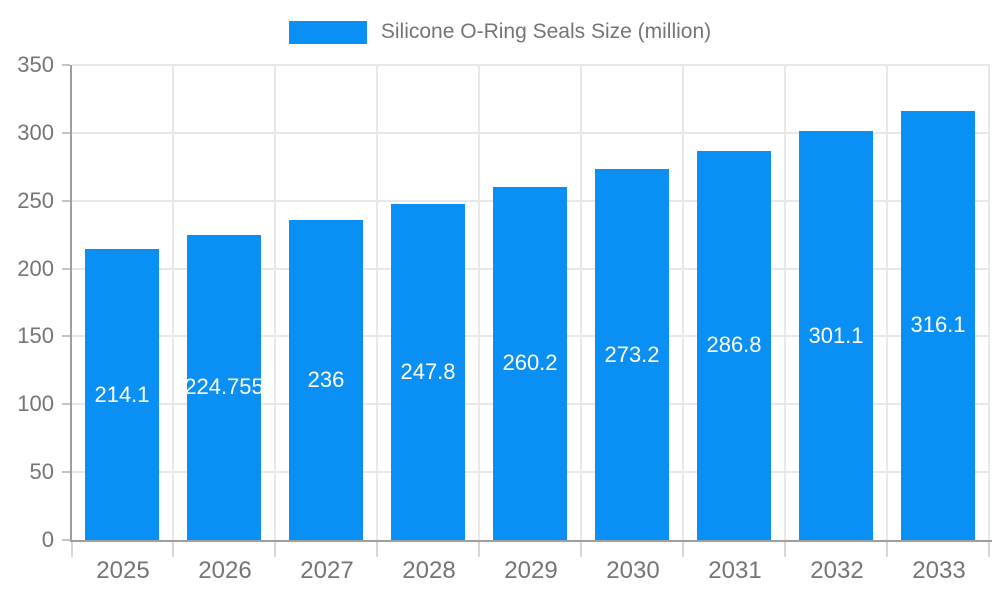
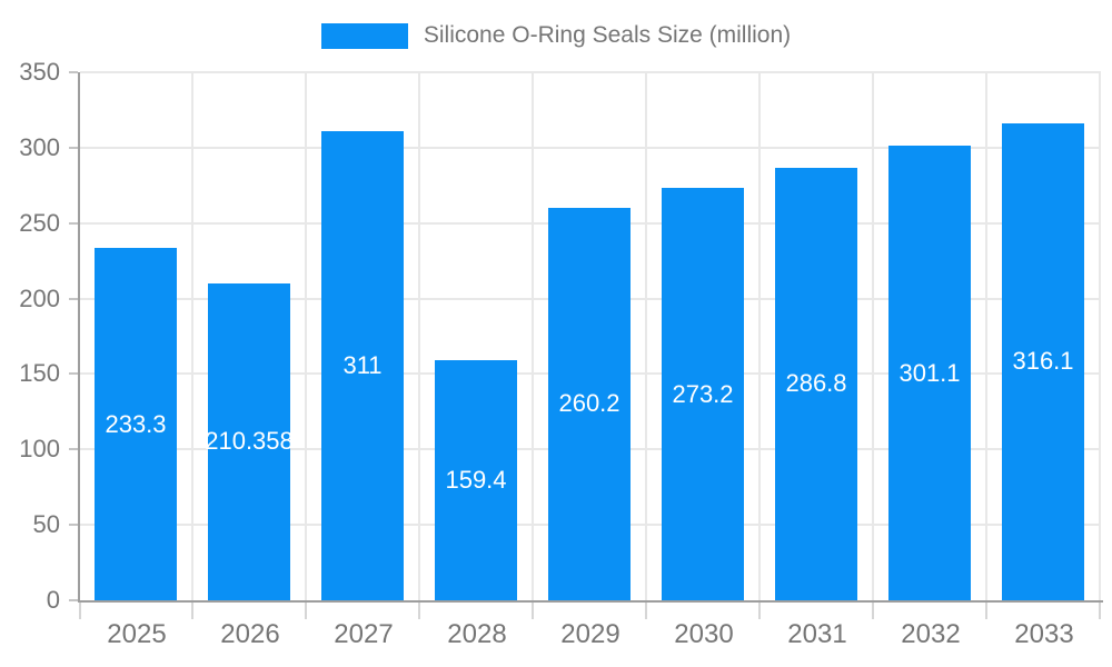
2025: 214.1 -> 233.3
2026: 224.755 -> 210.358
2027: 236 -> 311
2028: 247.8 -> 159.4
